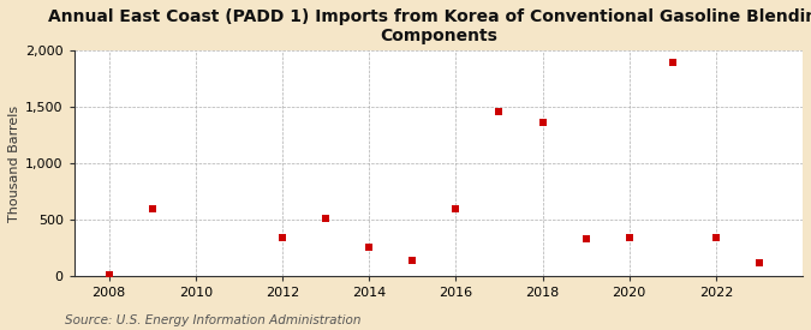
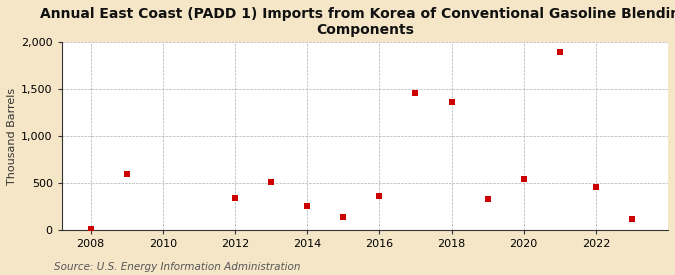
2016: 600 -> 360
2020: 340 -> 540
2022: 340 -> 460
